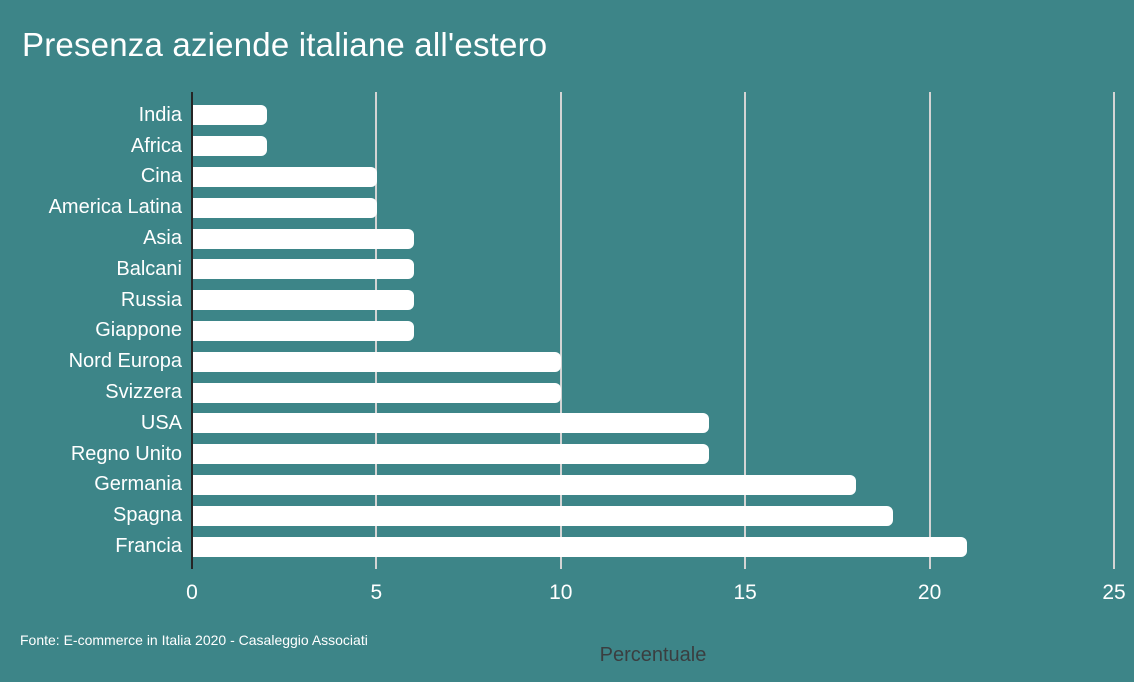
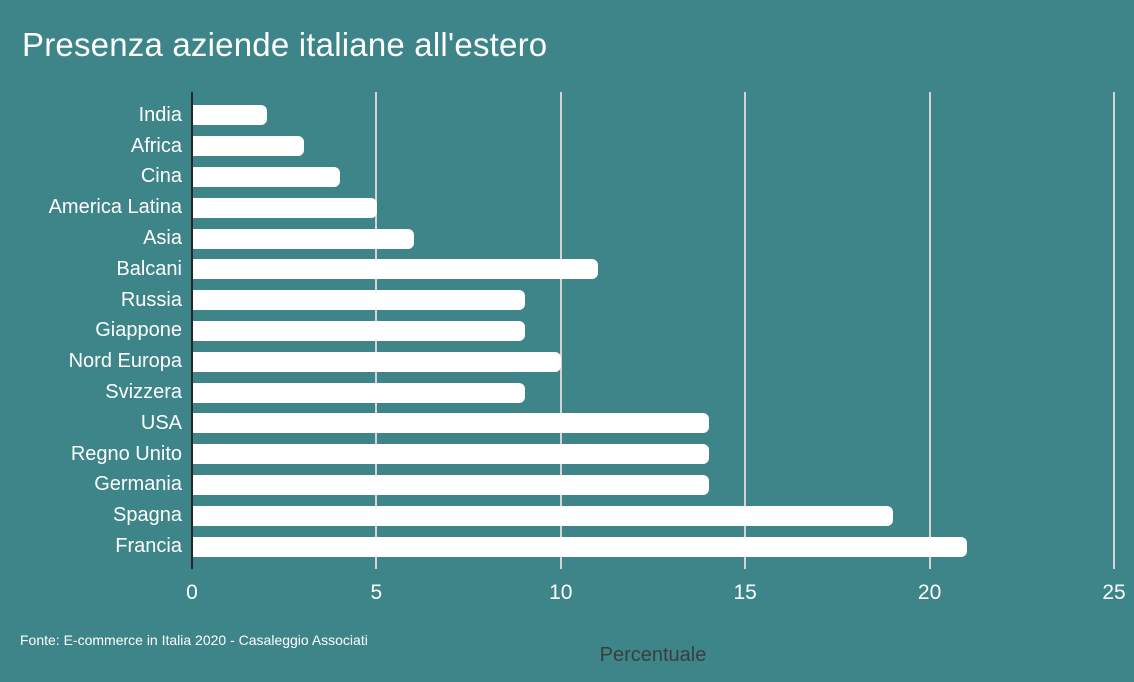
Africa: 2 -> 3
Cina: 5 -> 4
Balcani: 6 -> 11
Russia: 6 -> 9
Giappone: 6 -> 9
Svizzera: 10 -> 9
Germania: 18 -> 14
